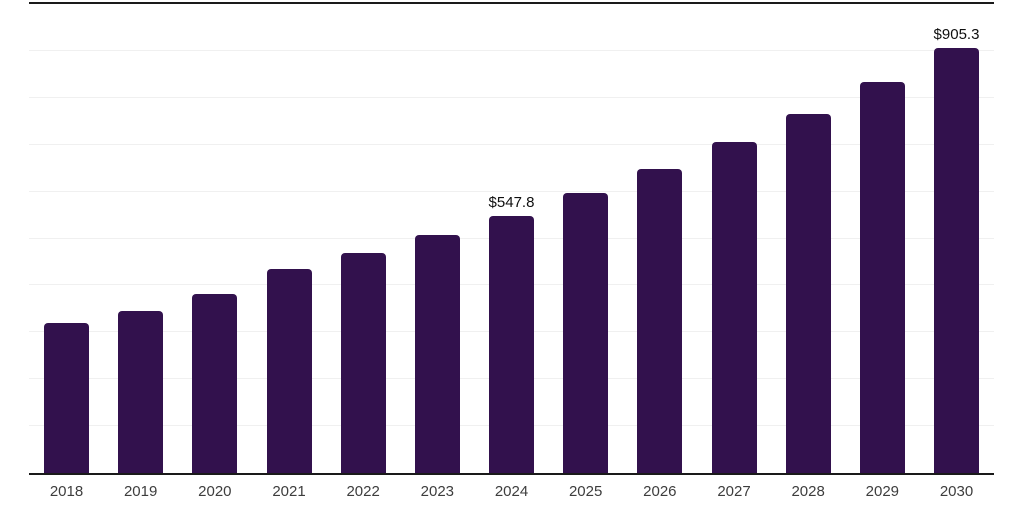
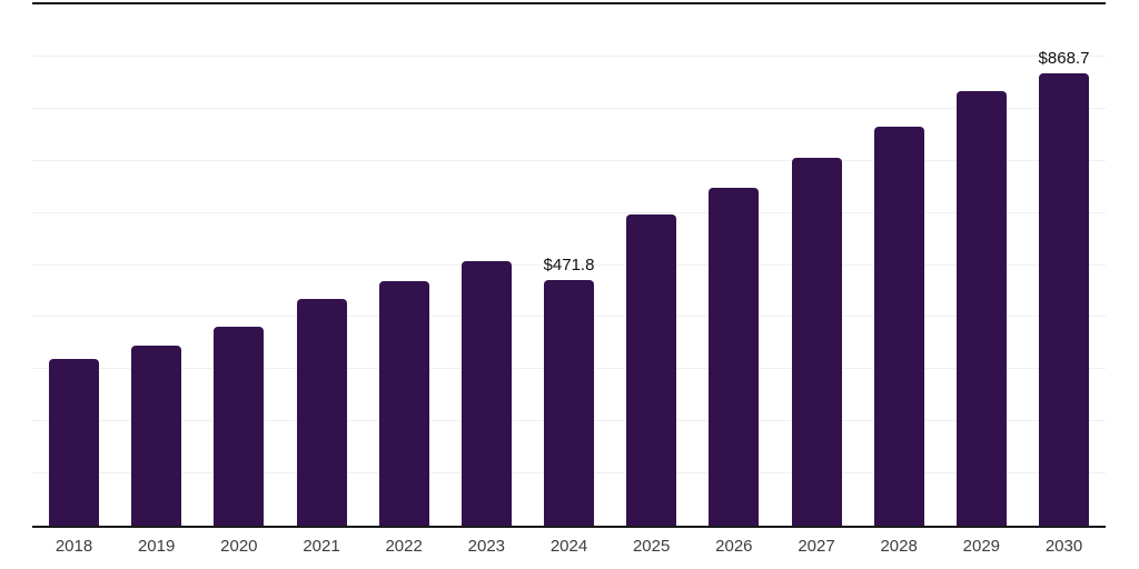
2024: $547.8 -> $471.8
2030: $905.3 -> $868.7
